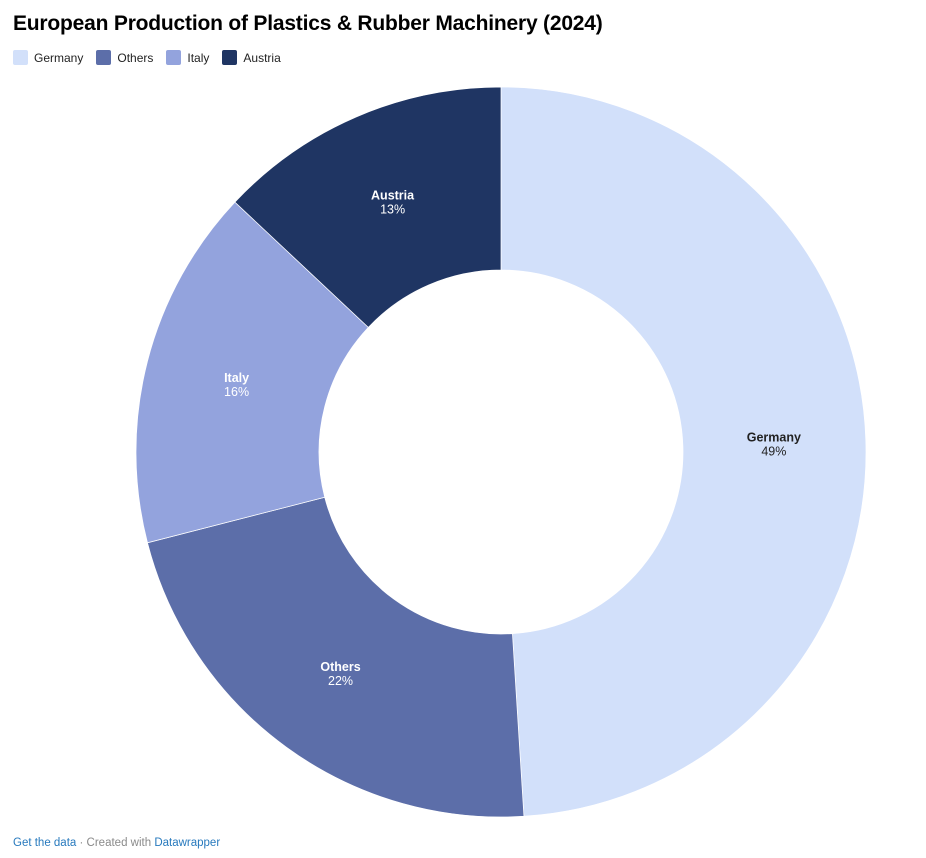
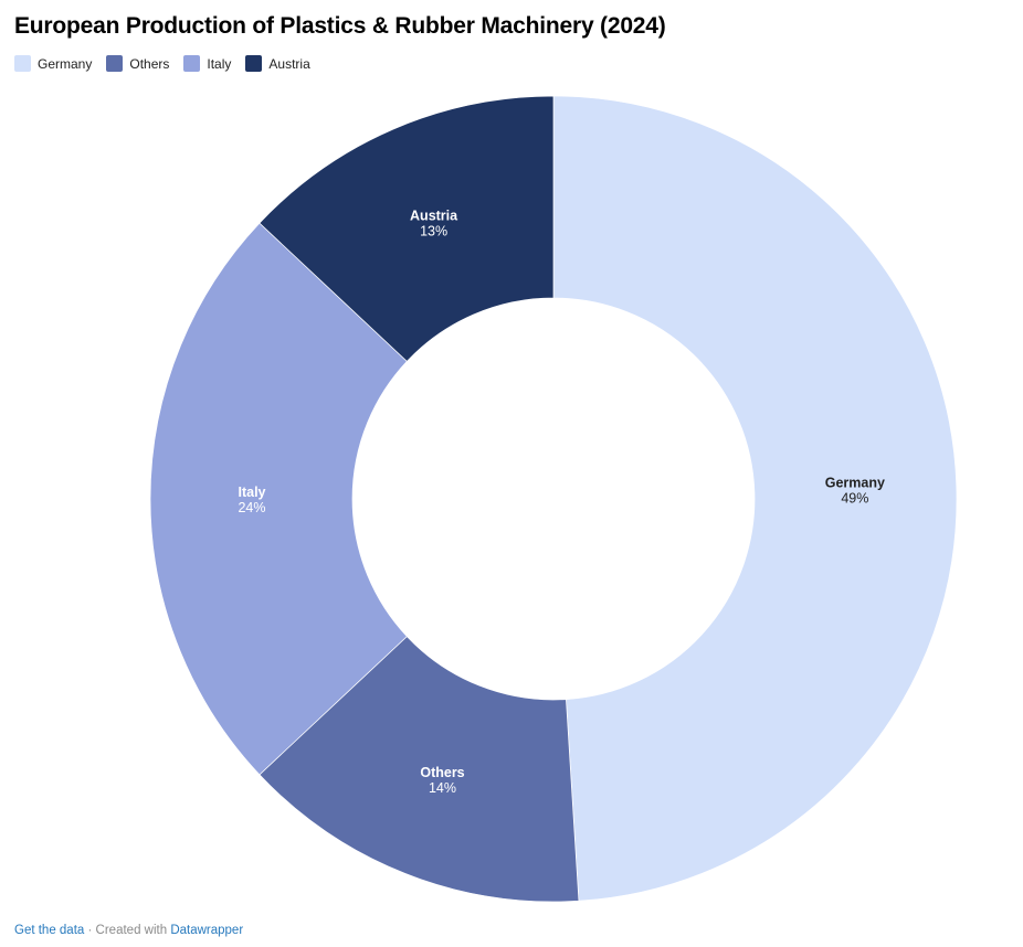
Others: 22% -> 14%
Italy: 16% -> 24%
